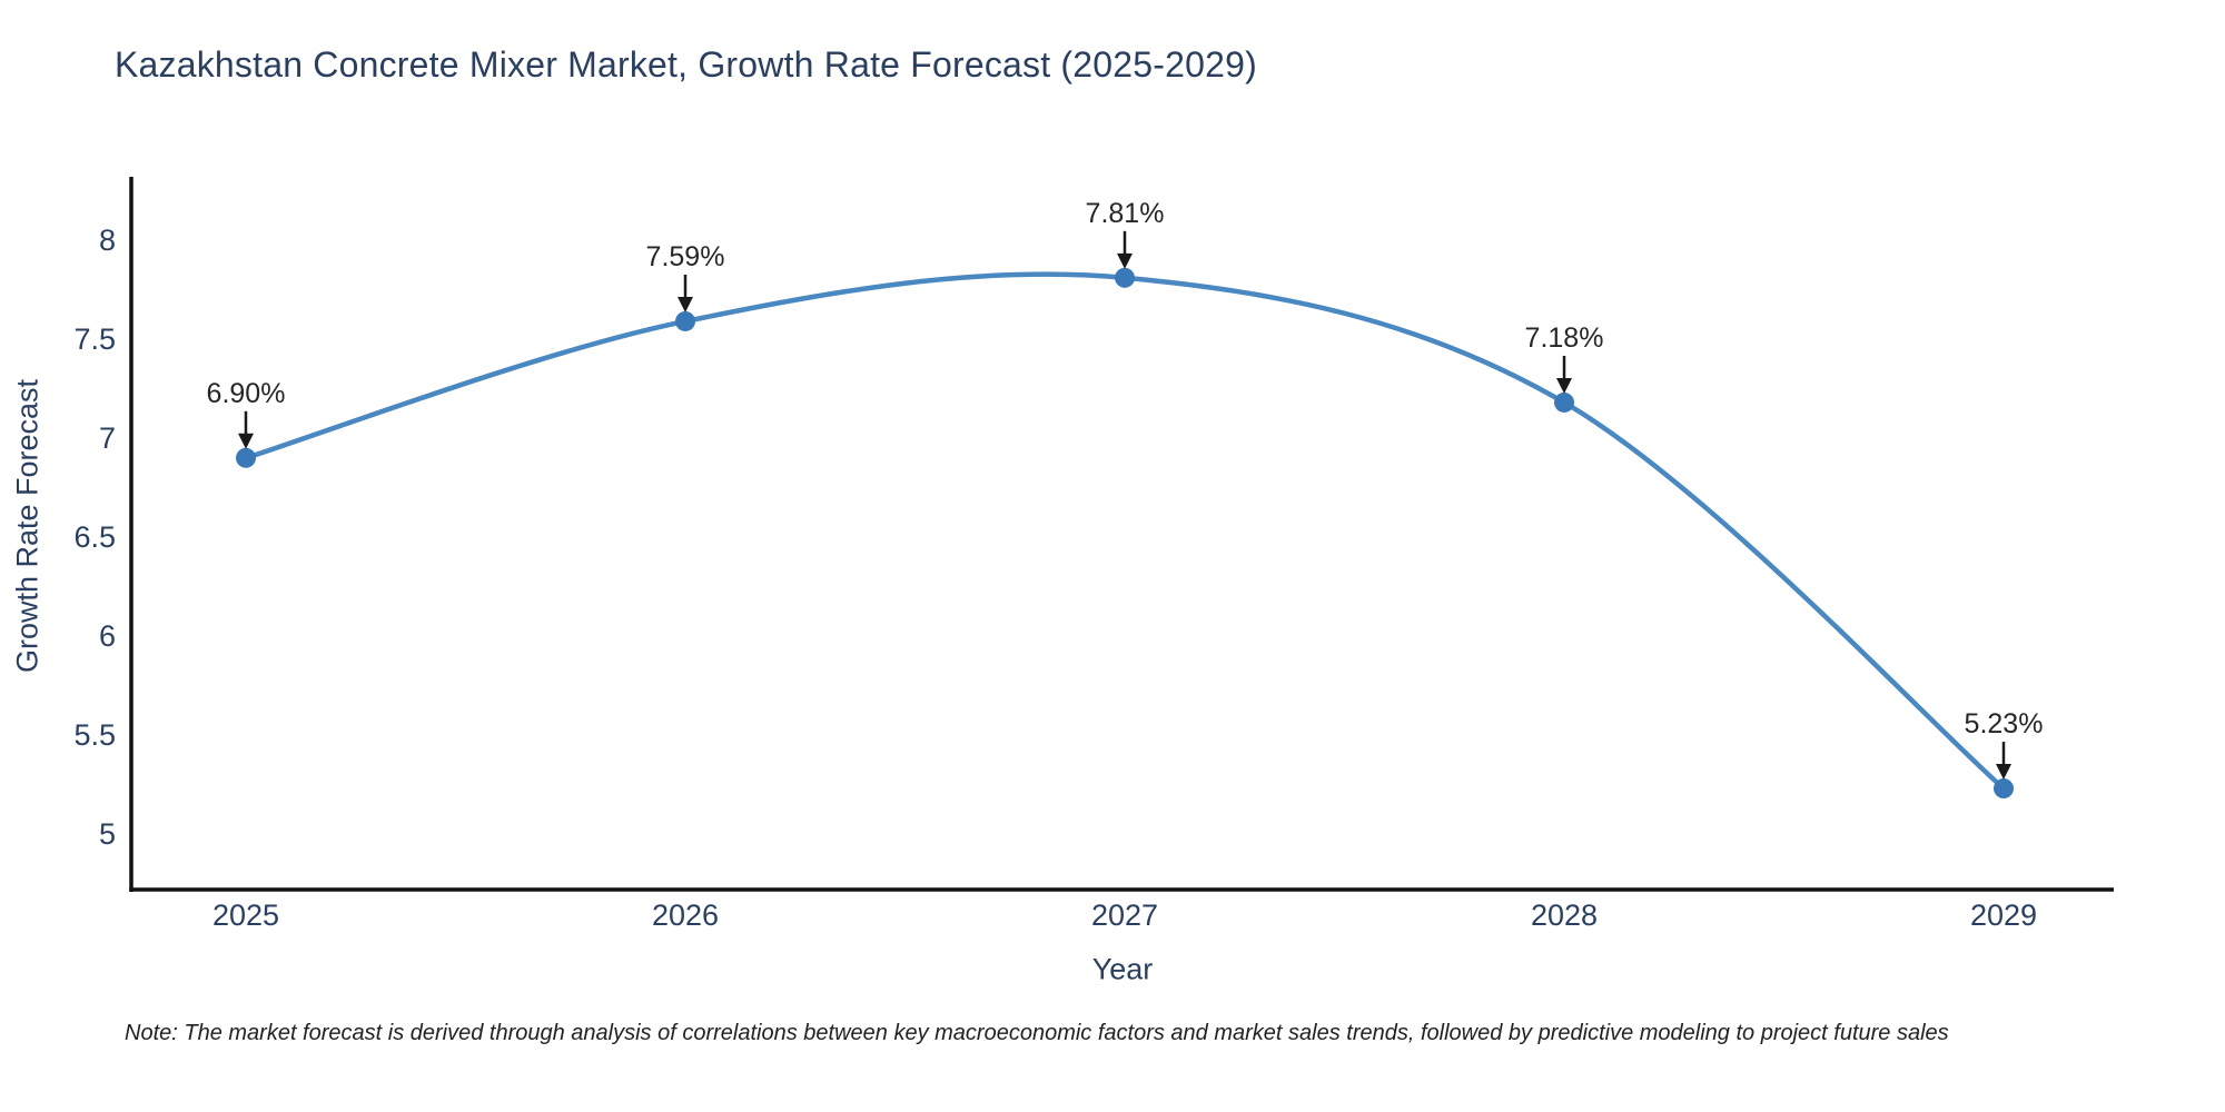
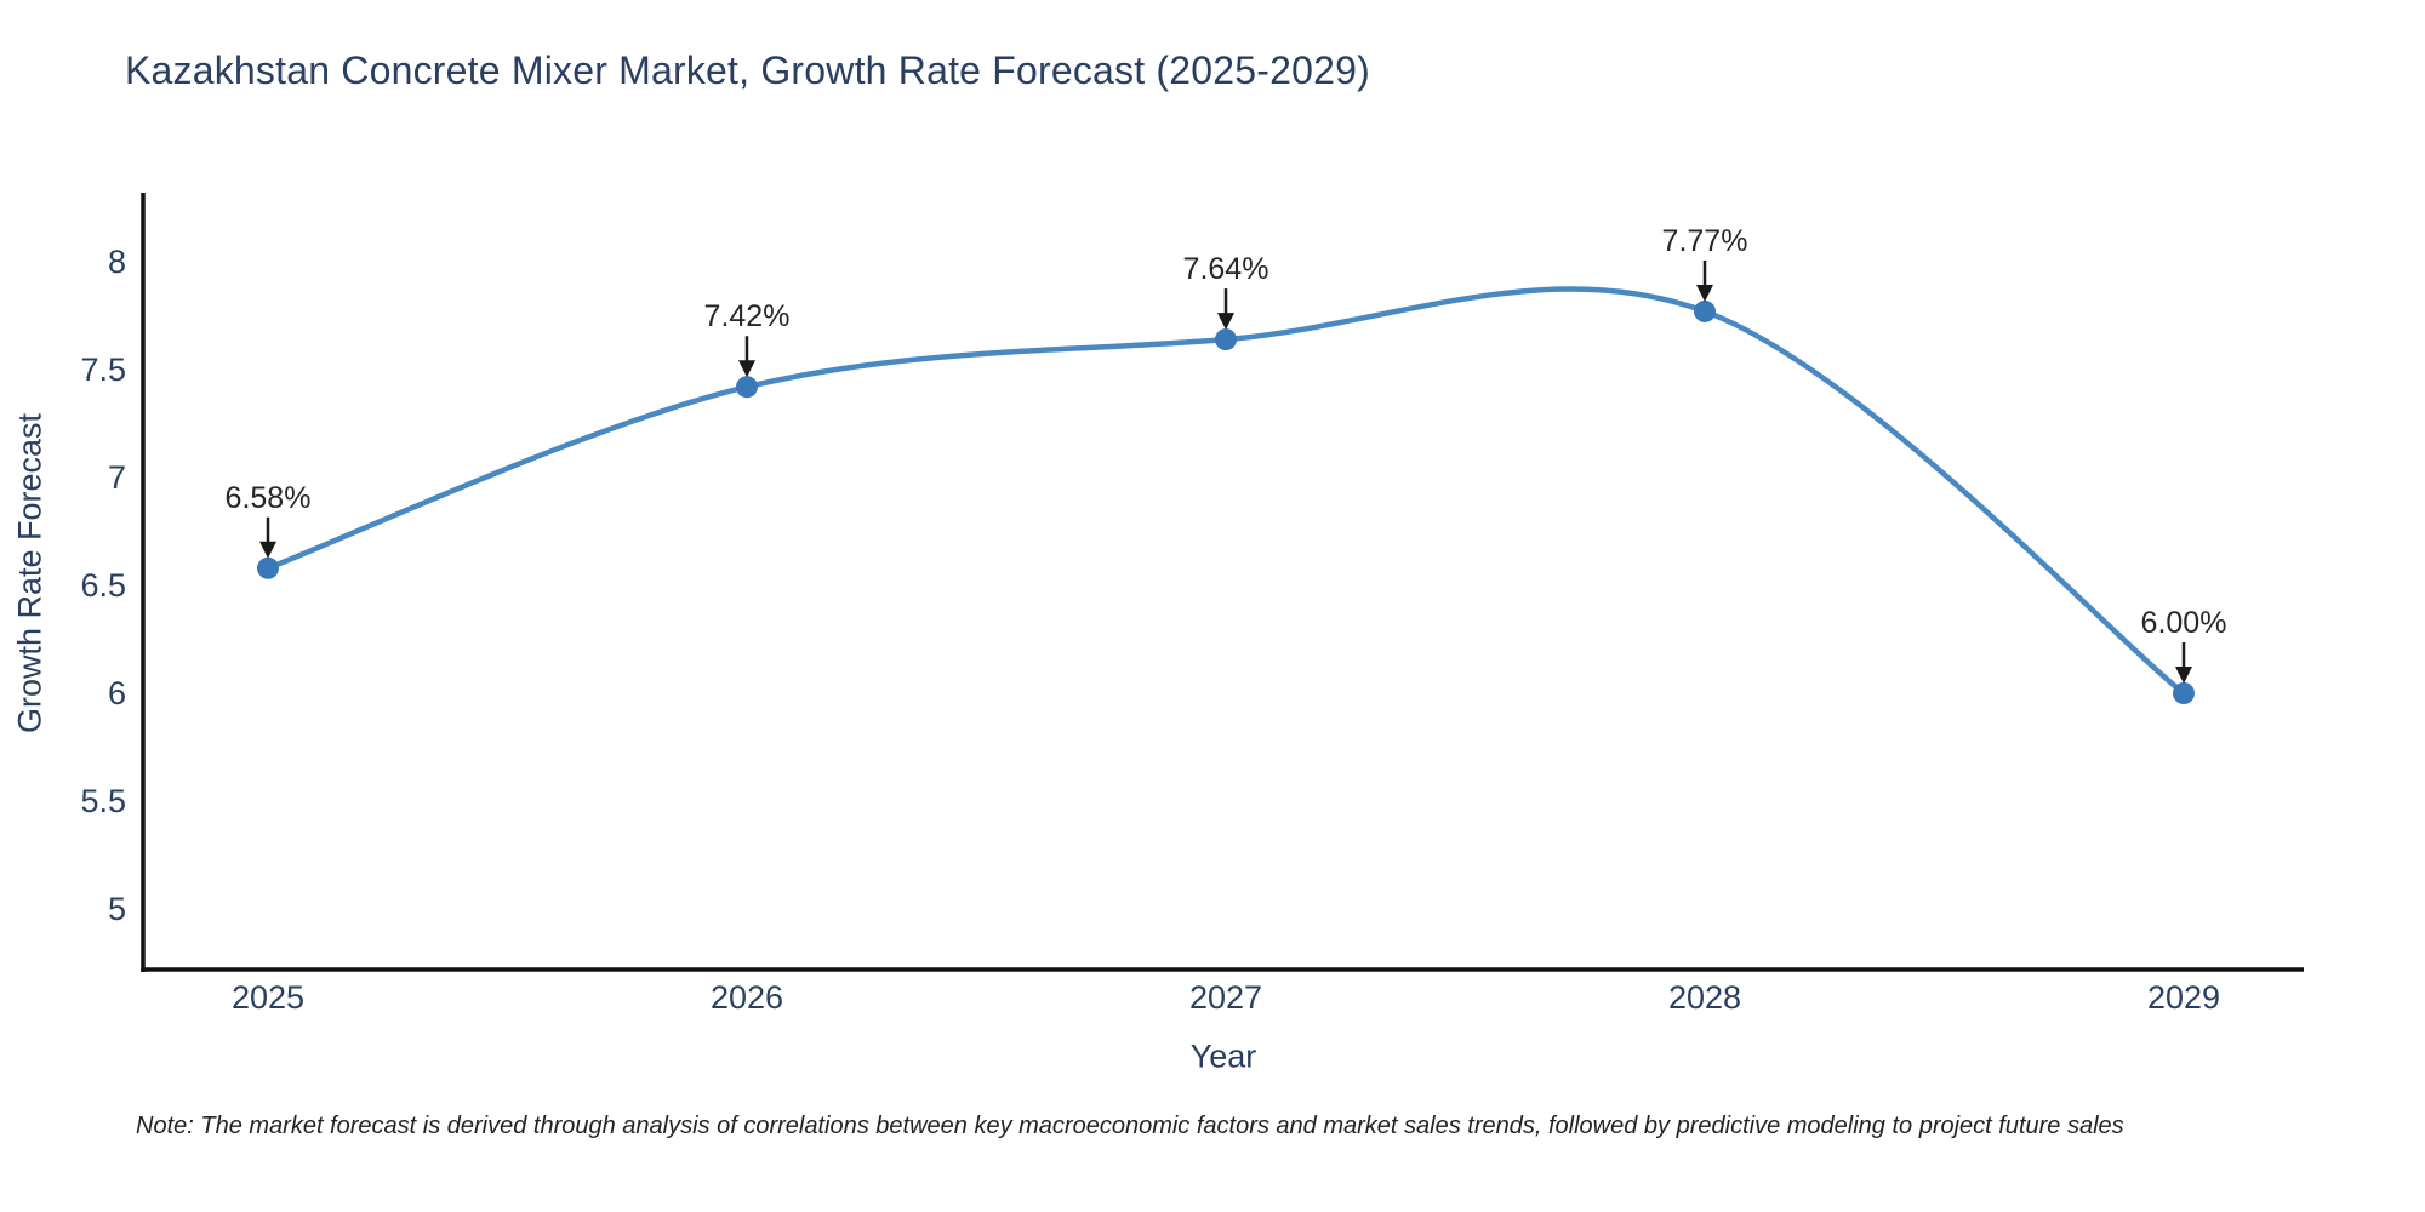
2025: 6.90% -> 6.58%
2026: 7.59% -> 7.42%
2027: 7.81% -> 7.64%
2028: 7.18% -> 7.77%
2029: 5.23% -> 6.00%
